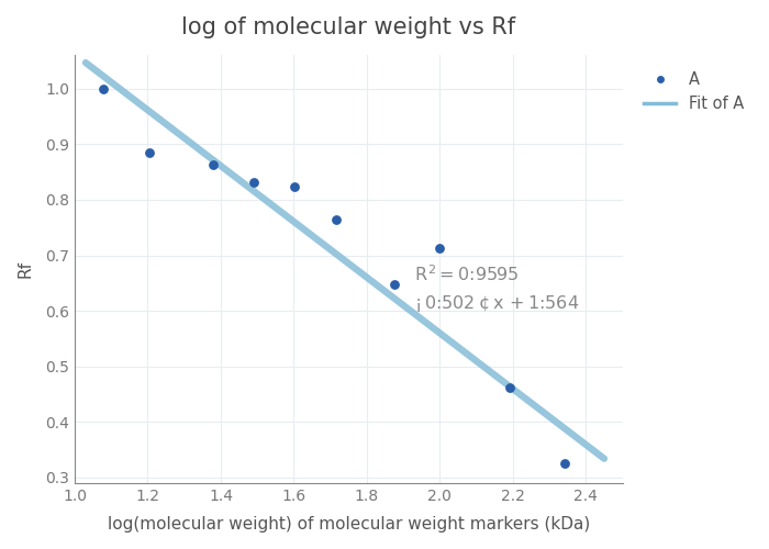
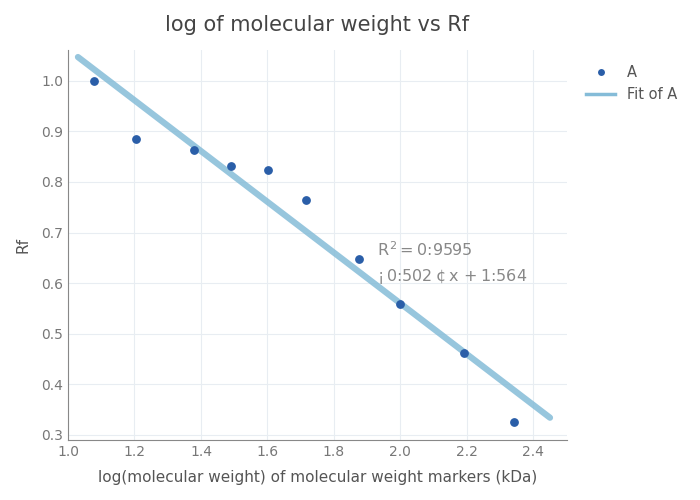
A/2.0: 0.714 -> 0.558
